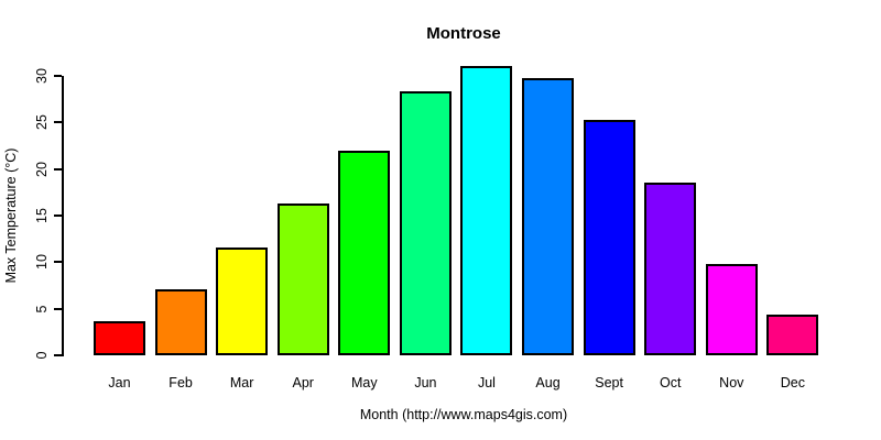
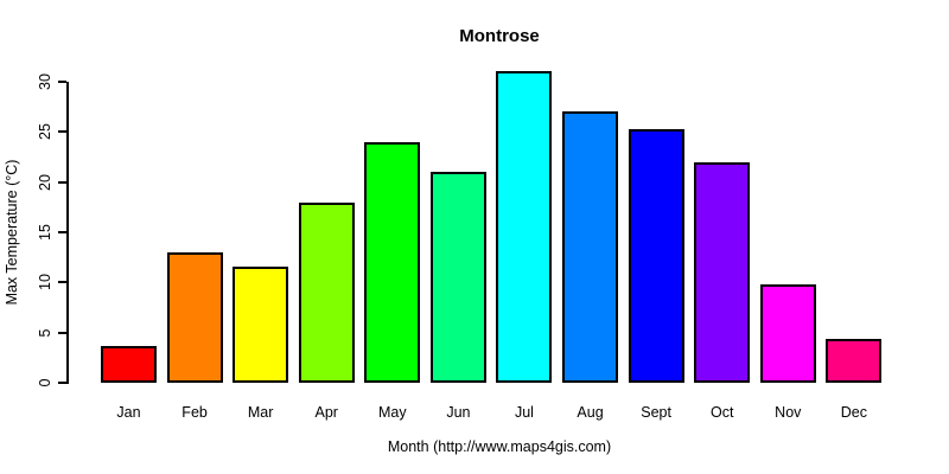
Feb: 7 -> 13
Apr: 16 -> 18
May: 22 -> 24
Jun: 28 -> 21
Aug: 30 -> 27
Oct: 18 -> 22
